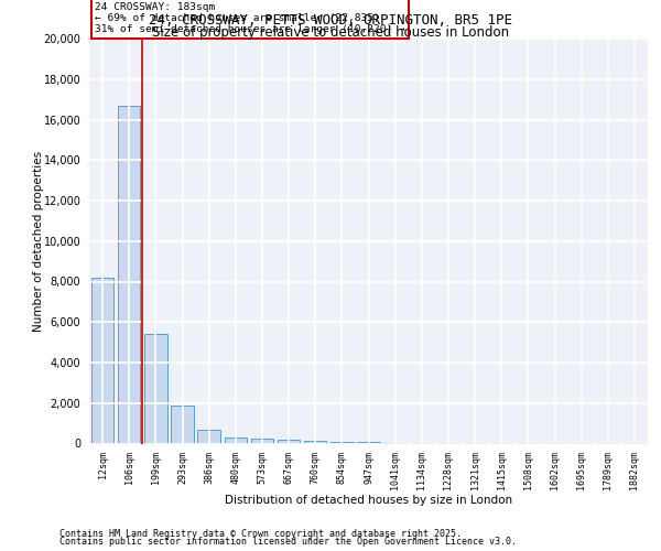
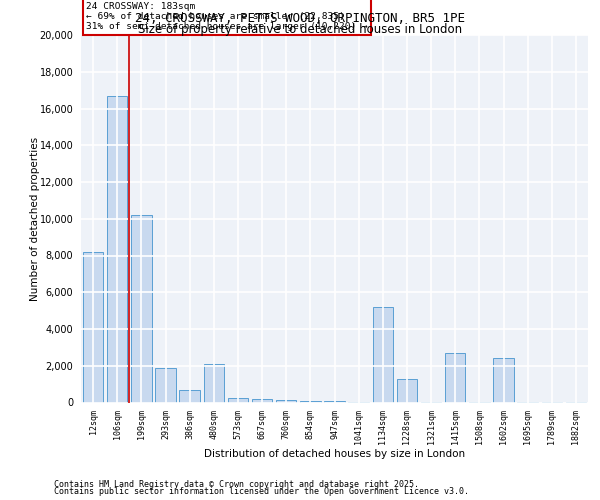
199sqm: 5,400 -> 10,200
480sqm: 300 -> 2,100
1134sqm: 0 -> 5,200
1228sqm: 0 -> 1,300
1415sqm: 0 -> 2,700
1602sqm: 0 -> 2,400
